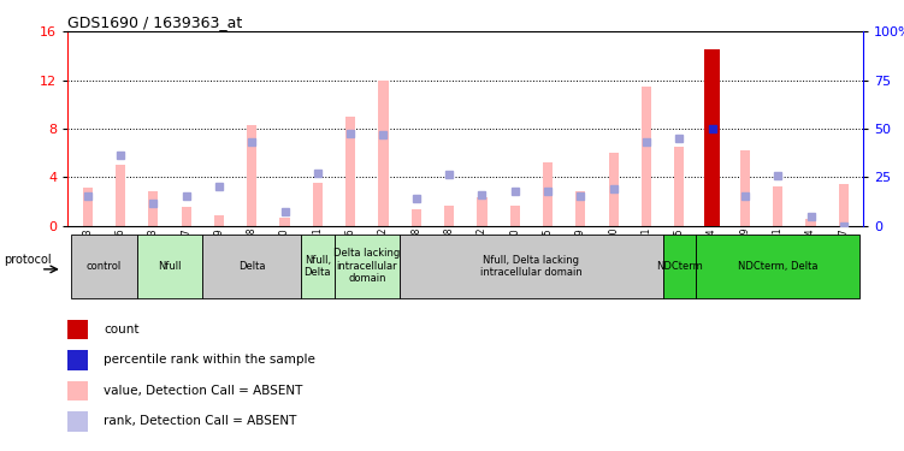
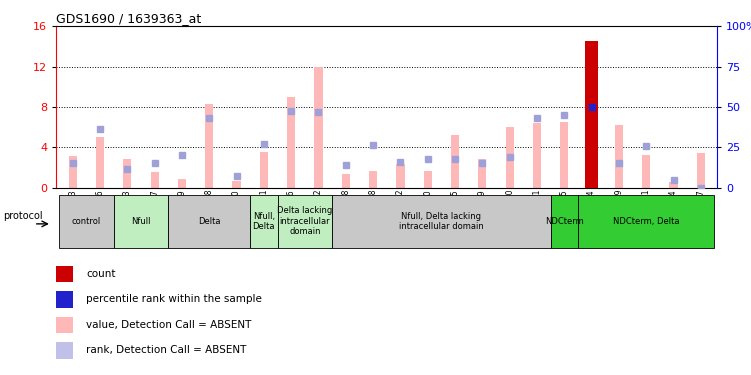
GSM53411: 11.5 -> 6.4
